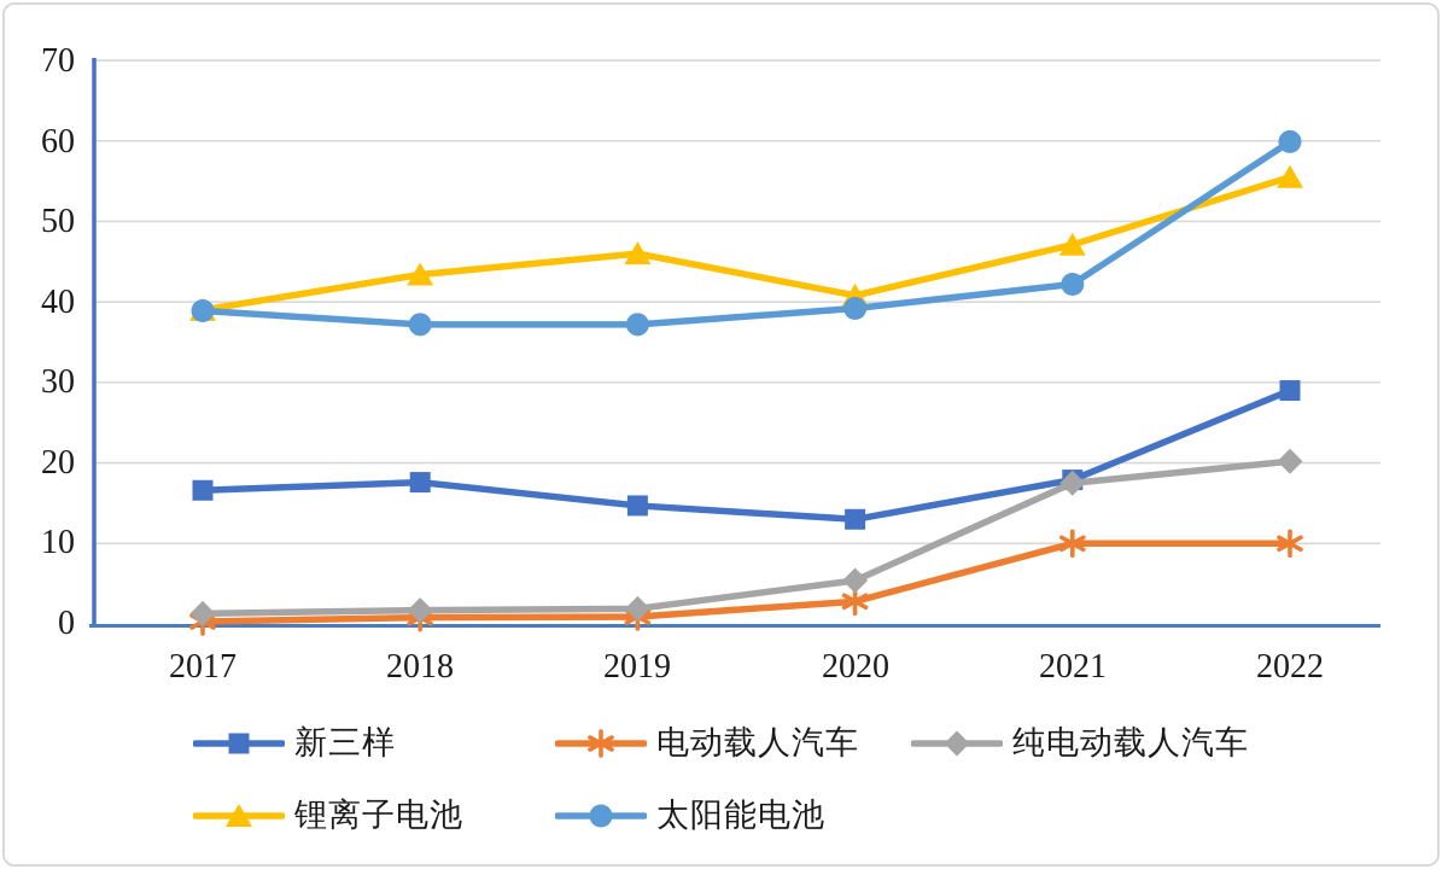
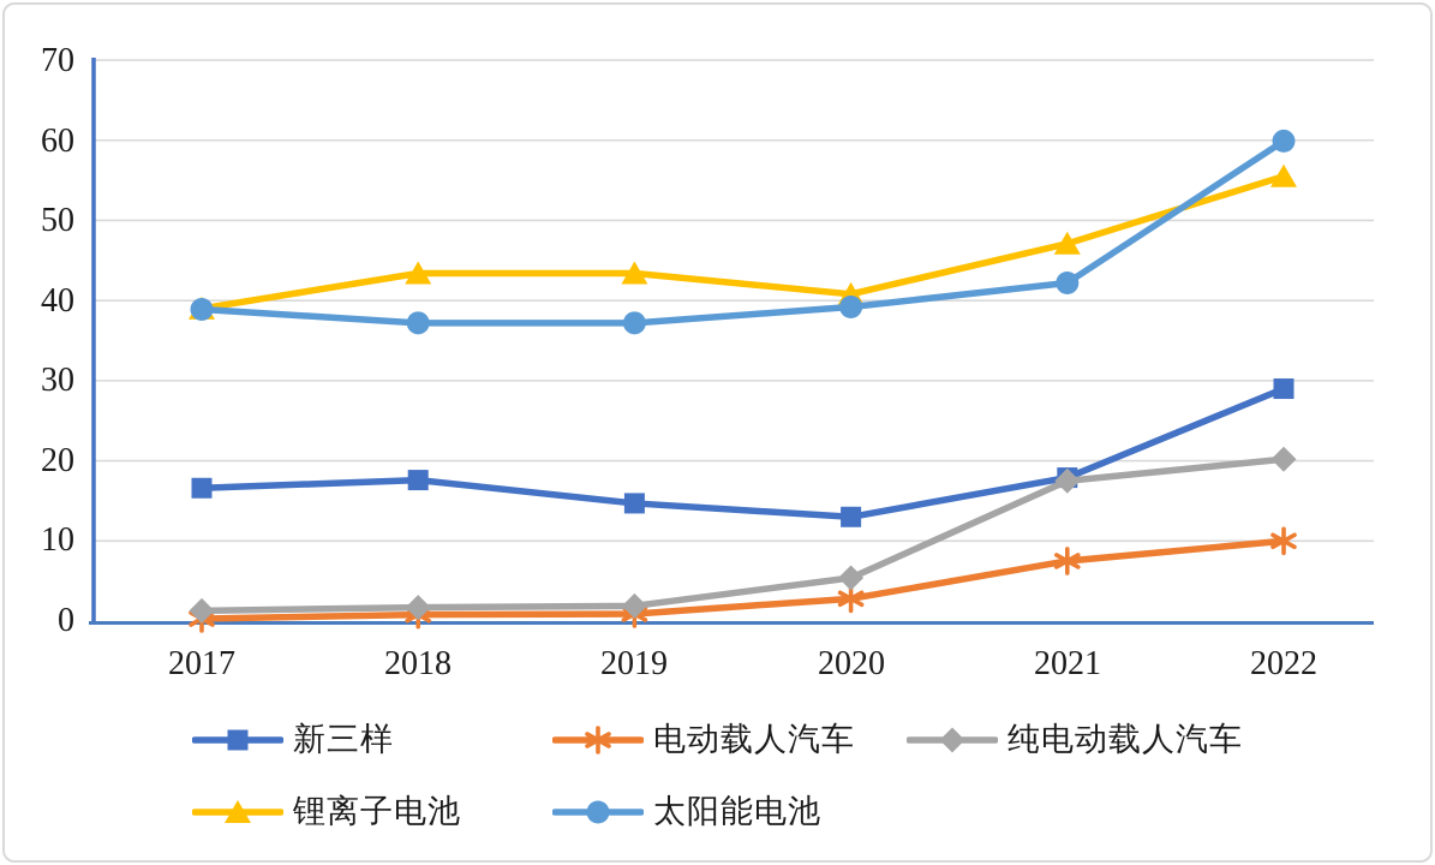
锂离子电池/2019: 46 -> 43
电动载人汽车/2021: 10 -> 8
